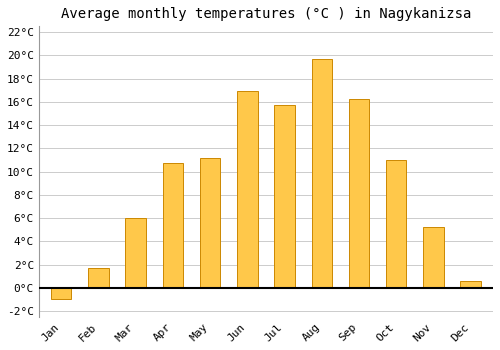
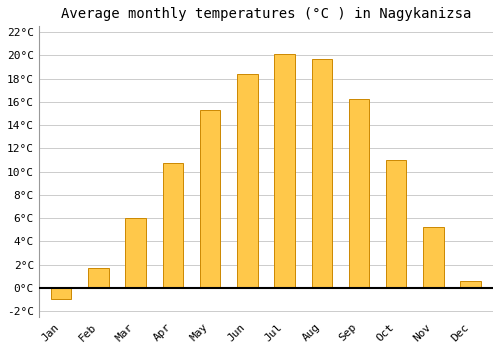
May: 11.2°C -> 15.3°C
Jun: 16.9°C -> 18.4°C
Jul: 15.7°C -> 20.1°C
